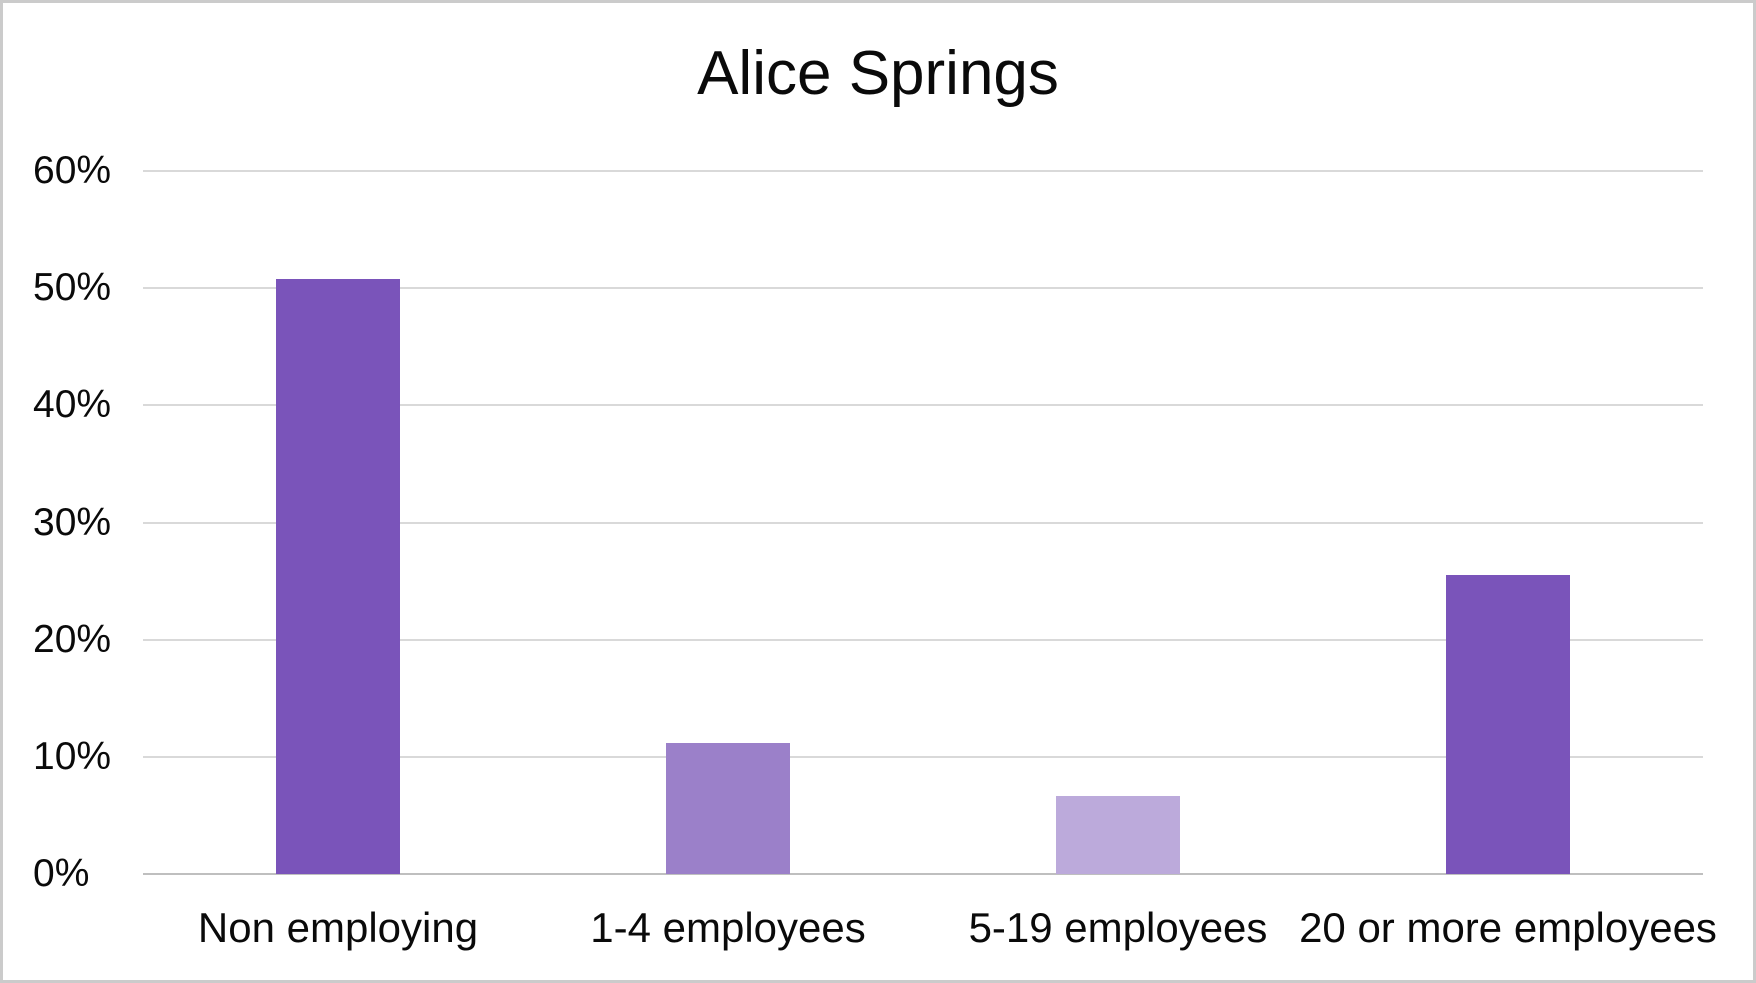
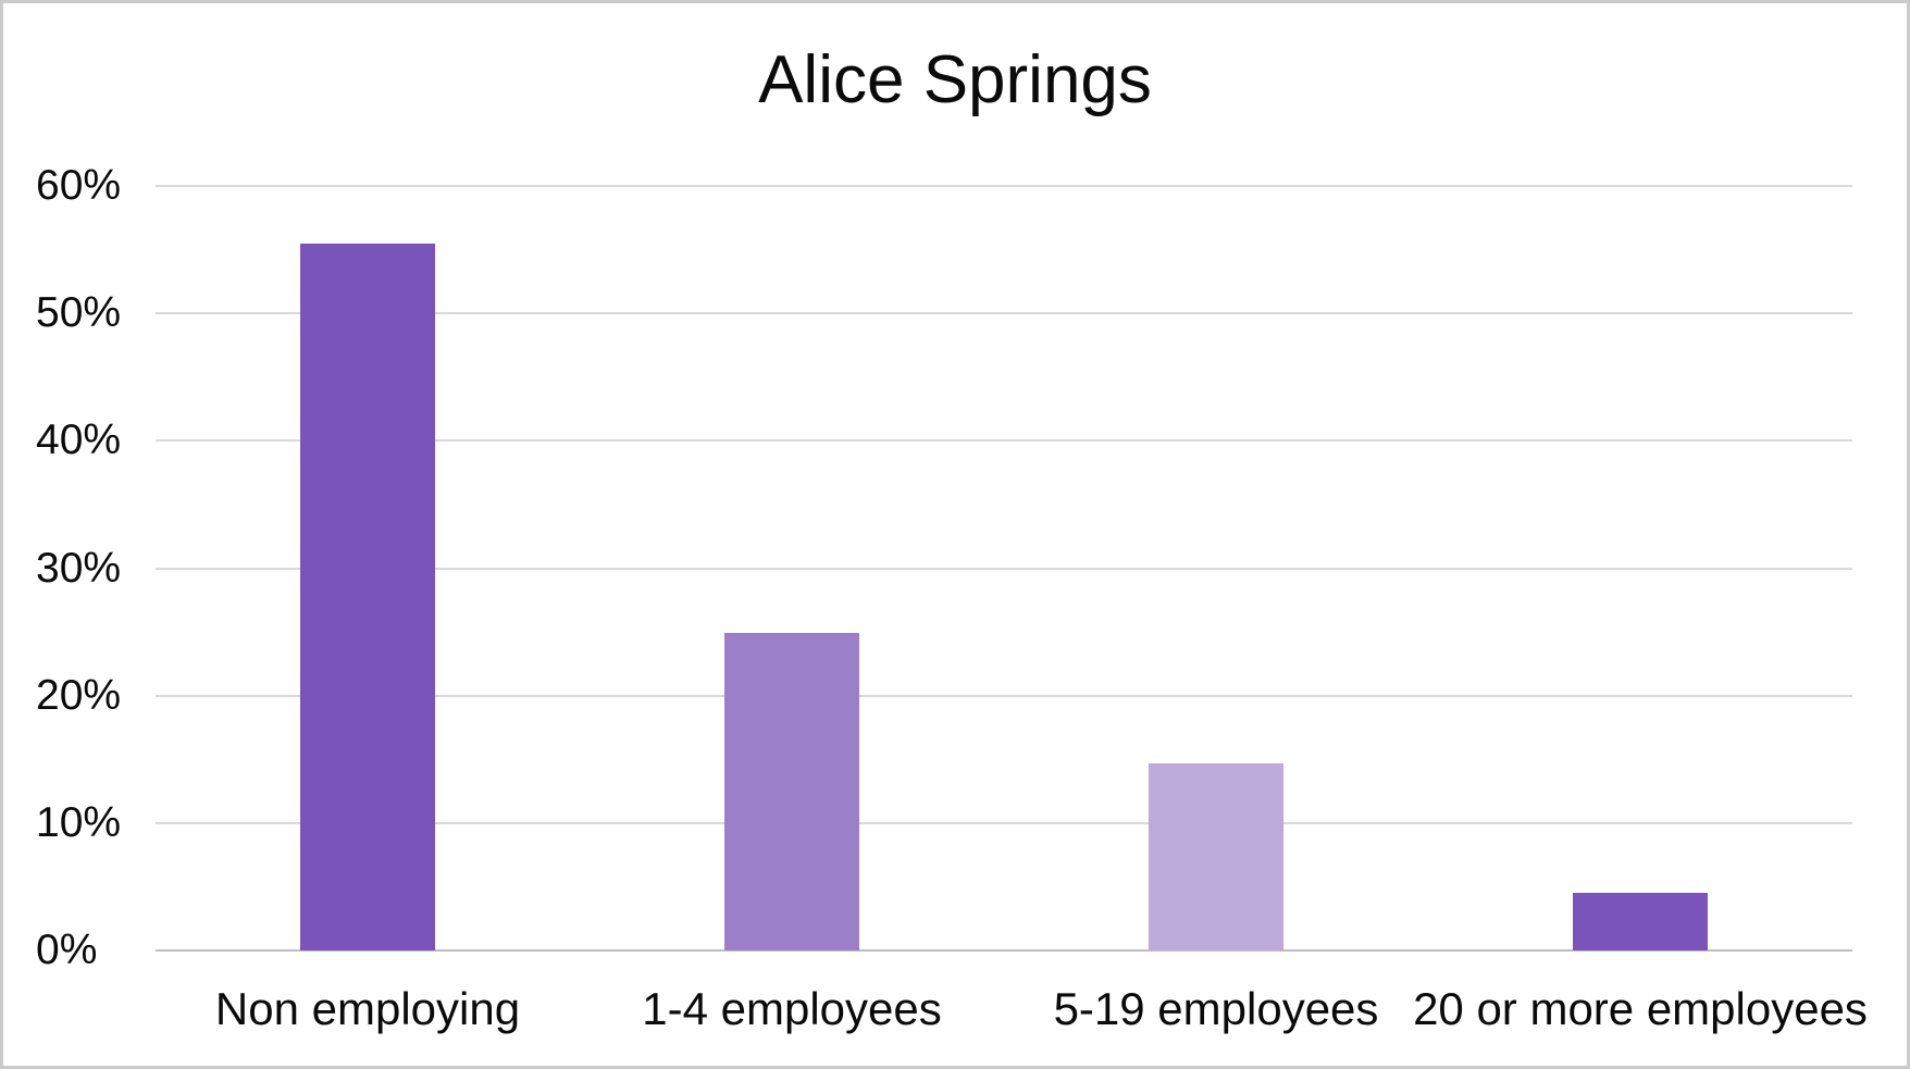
Non employing: 50.8% -> 55.5%
1-4 employees: 11.2% -> 24.9%
5-19 employees: 6.7% -> 14.7%
20 or more employees: 25.5% -> 4.5%
